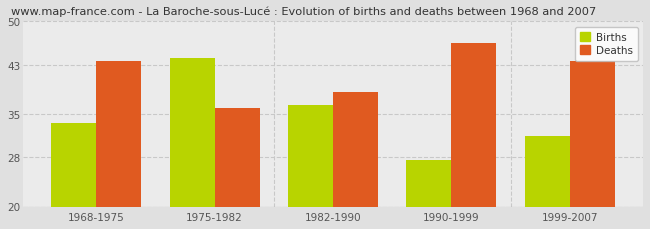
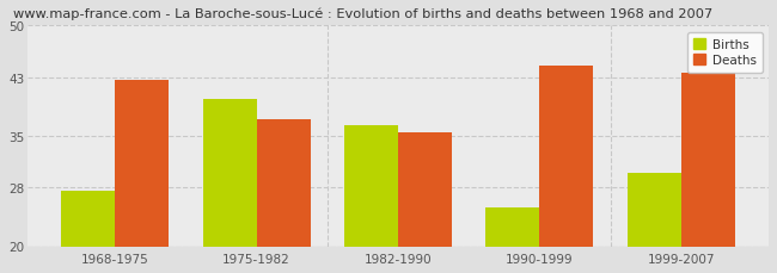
Births/1968-1975: 33.5 -> 27.6
Deaths/1968-1975: 43.5 -> 42.6
Births/1975-1982: 44.0 -> 40.0
Deaths/1975-1982: 36.0 -> 37.2
Deaths/1982-1990: 38.5 -> 35.4
Births/1990-1999: 27.5 -> 25.2
Deaths/1990-1999: 46.5 -> 44.6
Births/1999-2007: 31.5 -> 30.0
